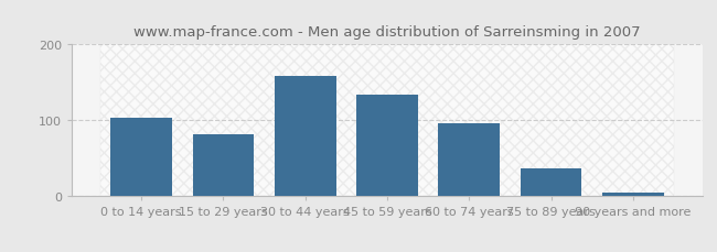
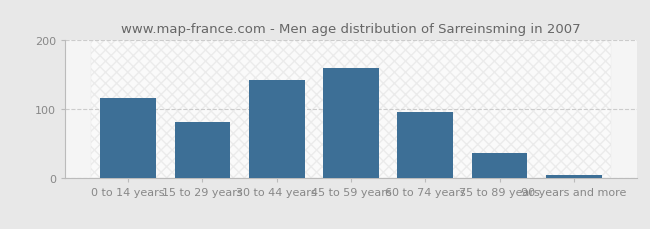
0 to 14 years: 104 -> 117
30 to 44 years: 158 -> 143
45 to 59 years: 134 -> 160
